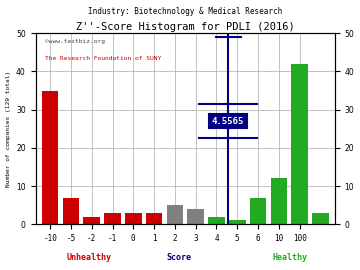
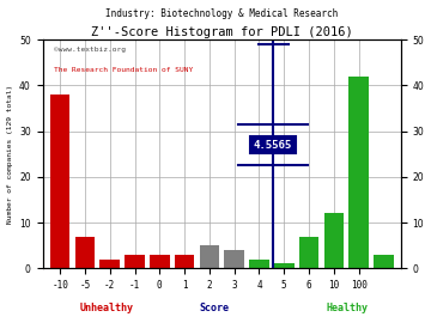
-10: 35 -> 38
